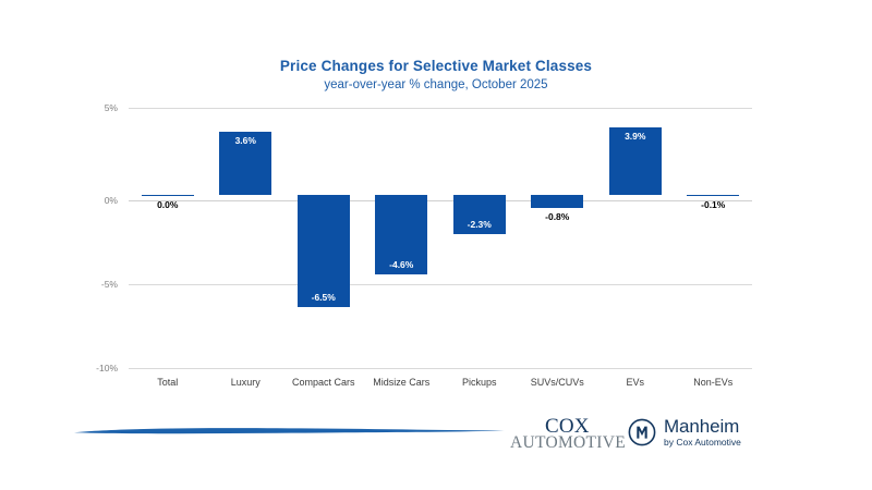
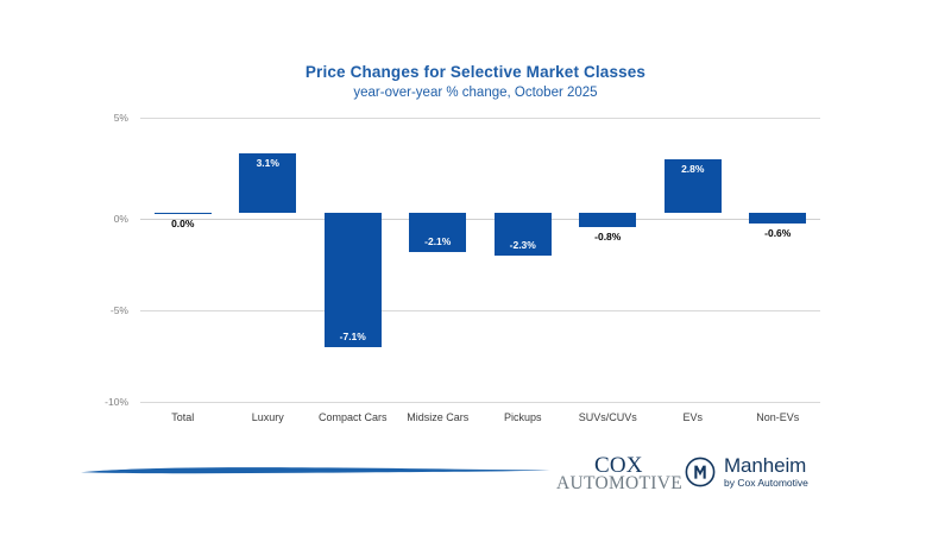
Luxury: 3.6% -> 3.1%
Compact Cars: -6.5% -> -7.1%
Midsize Cars: -4.6% -> -2.1%
EVs: 3.9% -> 2.8%
Non-EVs: -0.1% -> -0.6%
